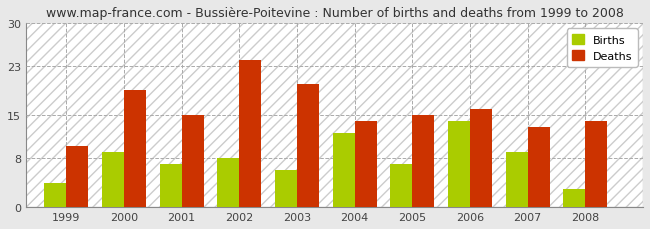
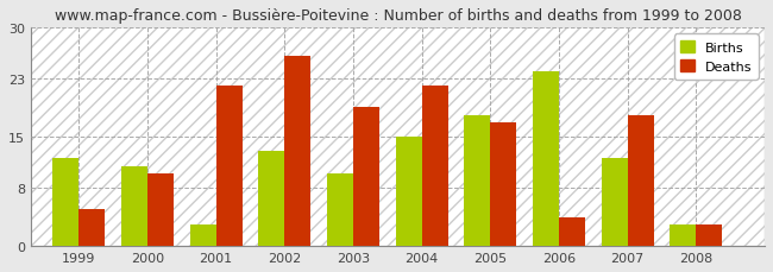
Births/1999: 4 -> 12
Deaths/1999: 10 -> 5
Births/2000: 9 -> 11
Deaths/2000: 19 -> 10
Births/2001: 7 -> 3
Deaths/2001: 15 -> 22
Births/2002: 8 -> 13
Deaths/2002: 24 -> 26
Births/2003: 6 -> 10
Deaths/2003: 20 -> 19
Births/2004: 12 -> 15
Deaths/2004: 14 -> 22
Births/2005: 7 -> 18
Deaths/2005: 15 -> 17
Births/2006: 14 -> 24
Deaths/2006: 16 -> 4
Births/2007: 9 -> 12
Deaths/2007: 13 -> 18
Deaths/2008: 14 -> 3
